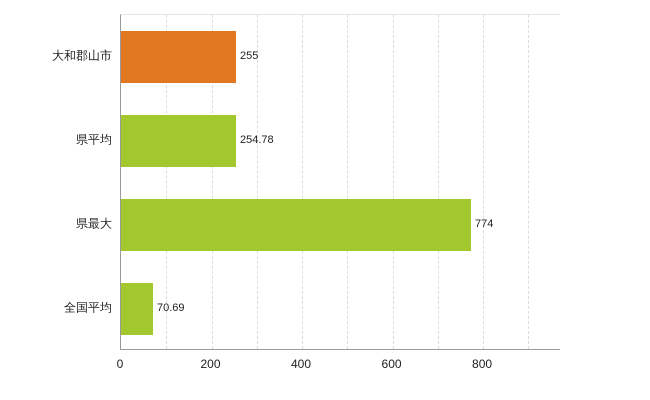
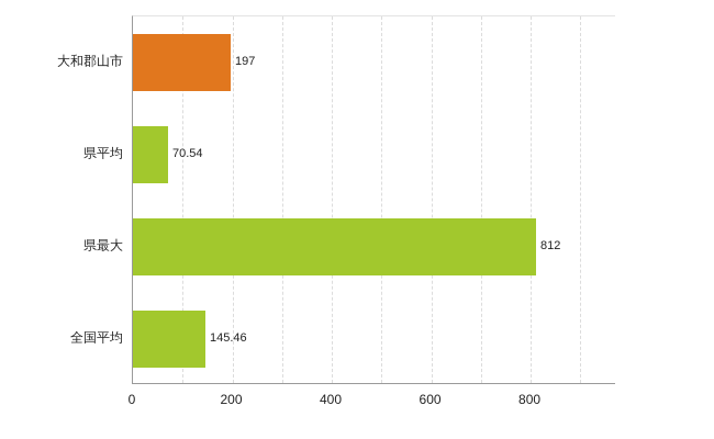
大和郡山市: 255 -> 197
県平均: 254.78 -> 70.54
県最大: 774 -> 812
全国平均: 70.69 -> 145.46
